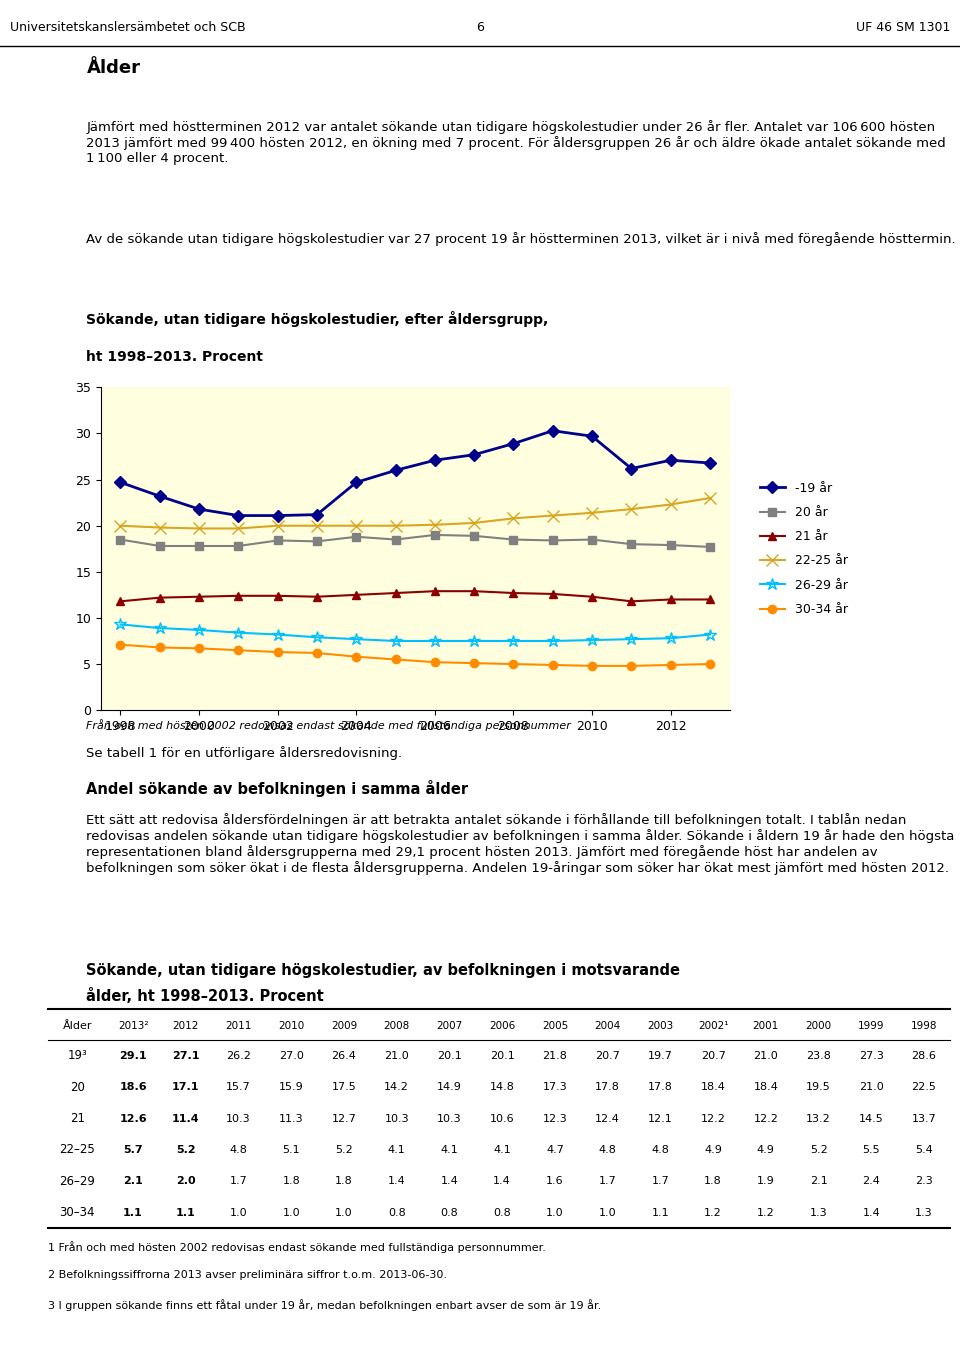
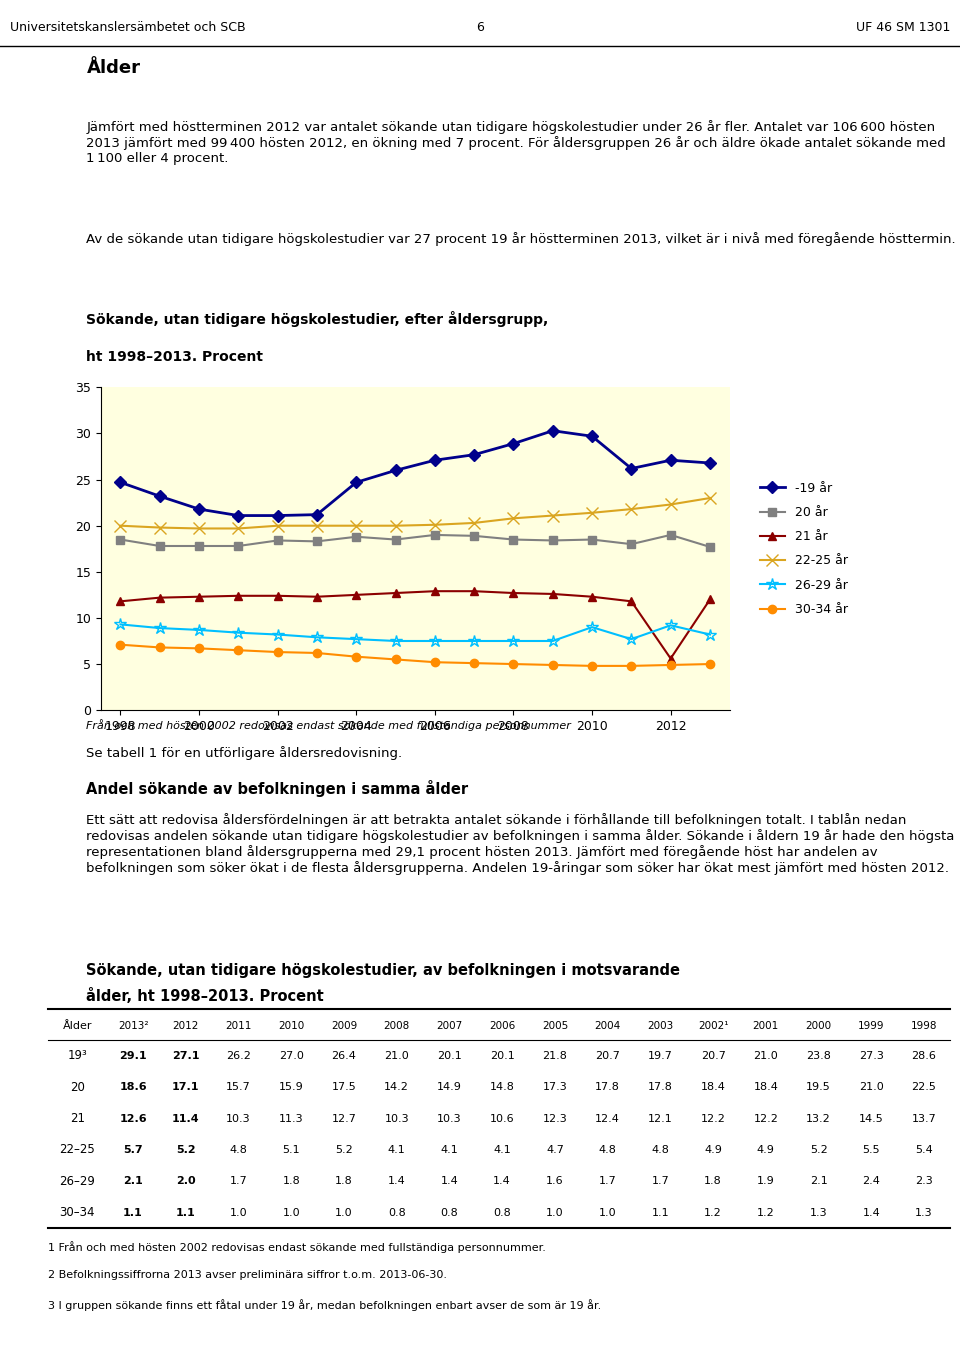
26-29 år/2010: 7.6 -> 9.0
20 år/2012: 17.9 -> 19.0
21 år/2012: 12.0 -> 5.6
26-29 år/2012: 7.8 -> 9.2
